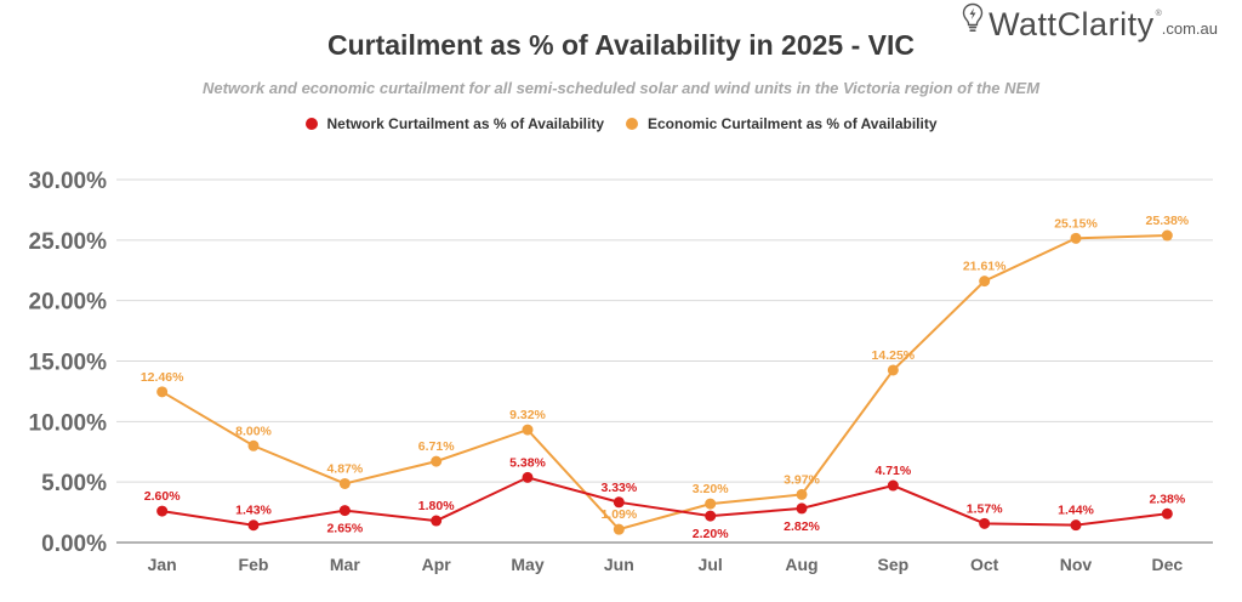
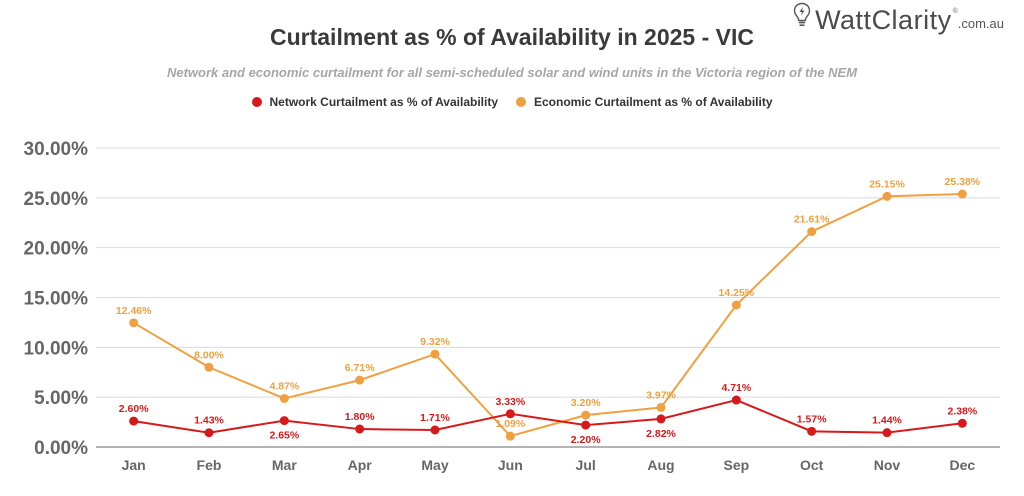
Network Curtailment as % of Availability/May: 5.38% -> 1.71%
